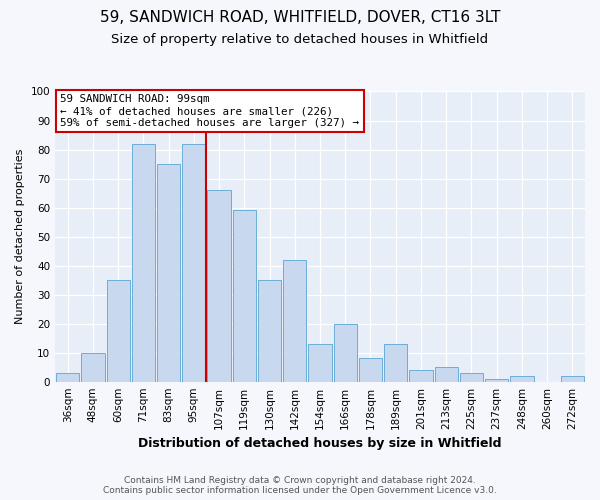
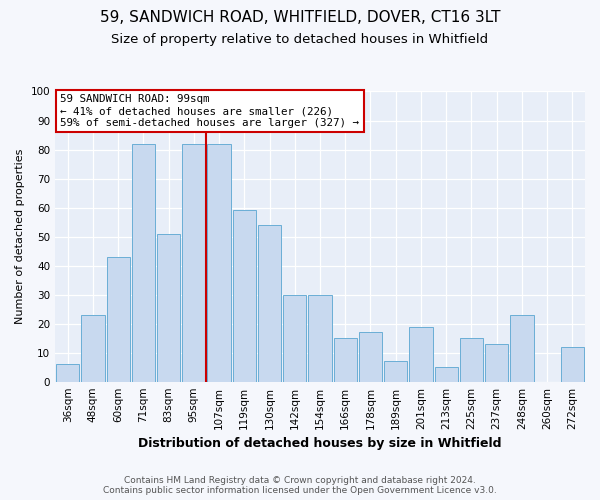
36sqm: 3 -> 6
48sqm: 10 -> 23
60sqm: 35 -> 43
83sqm: 75 -> 51
107sqm: 66 -> 82
130sqm: 35 -> 54
142sqm: 42 -> 30
154sqm: 13 -> 30
166sqm: 20 -> 15
178sqm: 8 -> 17
189sqm: 13 -> 7
201sqm: 4 -> 19
225sqm: 3 -> 15
237sqm: 1 -> 13
248sqm: 2 -> 23
272sqm: 2 -> 12
